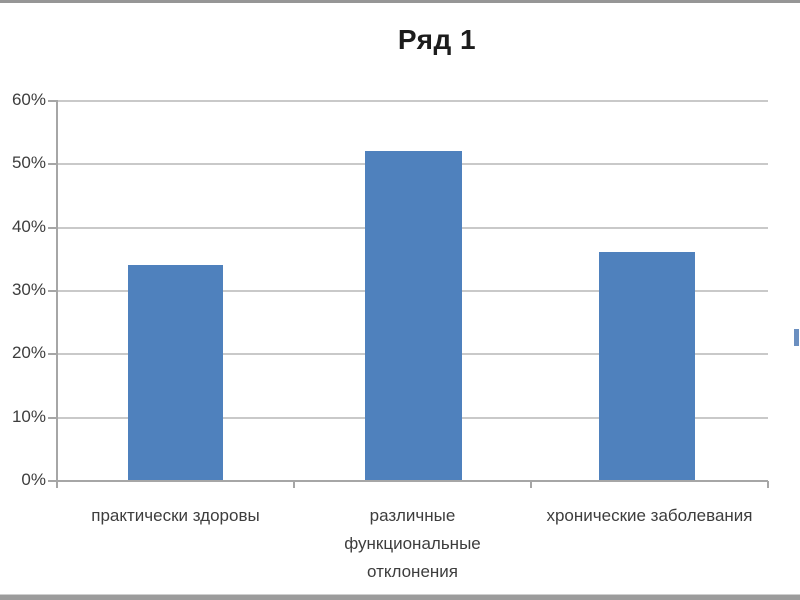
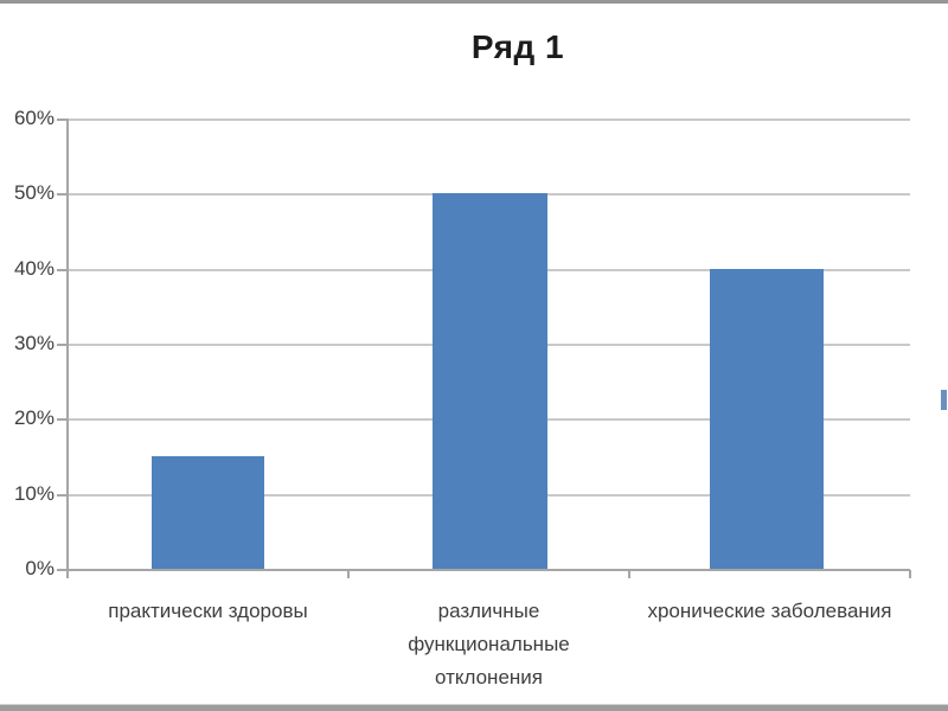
практически здоровы: 34% -> 15%
различные функциональные отклонения: 52% -> 50%
хронические заболевания: 36% -> 40%
